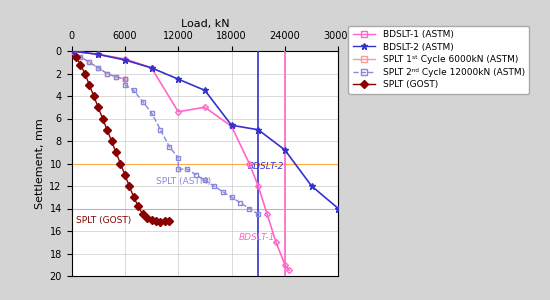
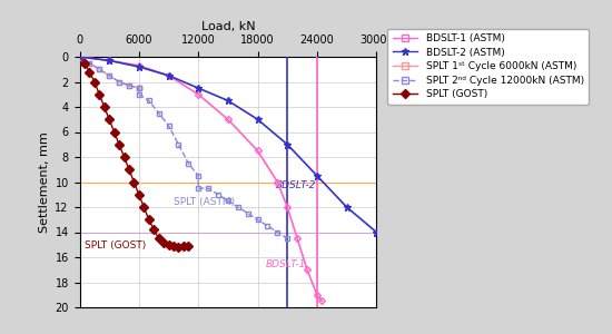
BDSLT-1 (ASTM)/12000: 5.4 -> 3.0
BDSLT-1 (ASTM)/18000: 6.7 -> 7.5
BDSLT-2 (ASTM)/18000: 6.6 -> 5.0
BDSLT-2 (ASTM)/24000: 8.8 -> 9.5
